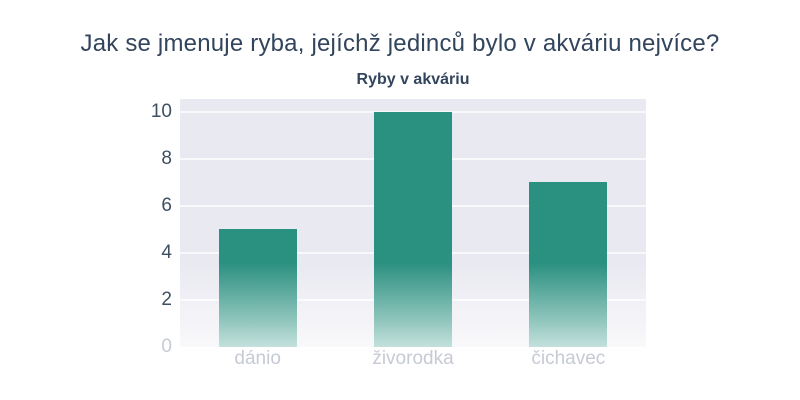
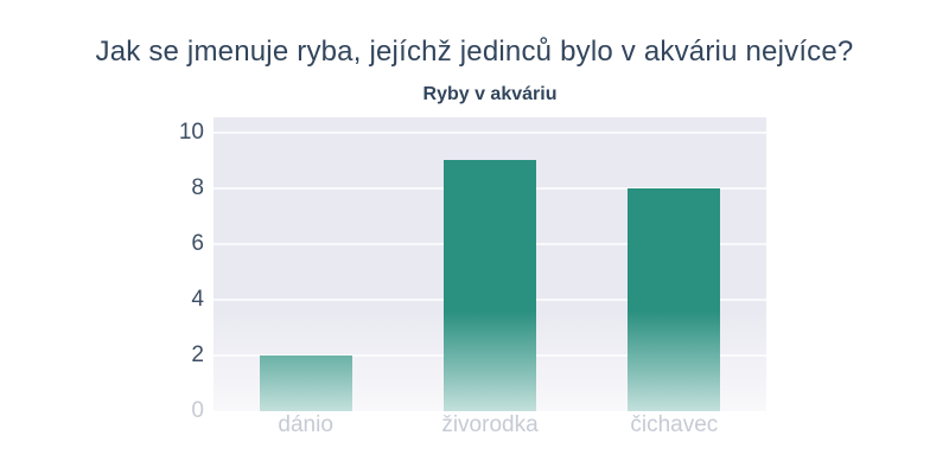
dánio: 5 -> 2
živorodka: 10 -> 9
čichavec: 7 -> 8
